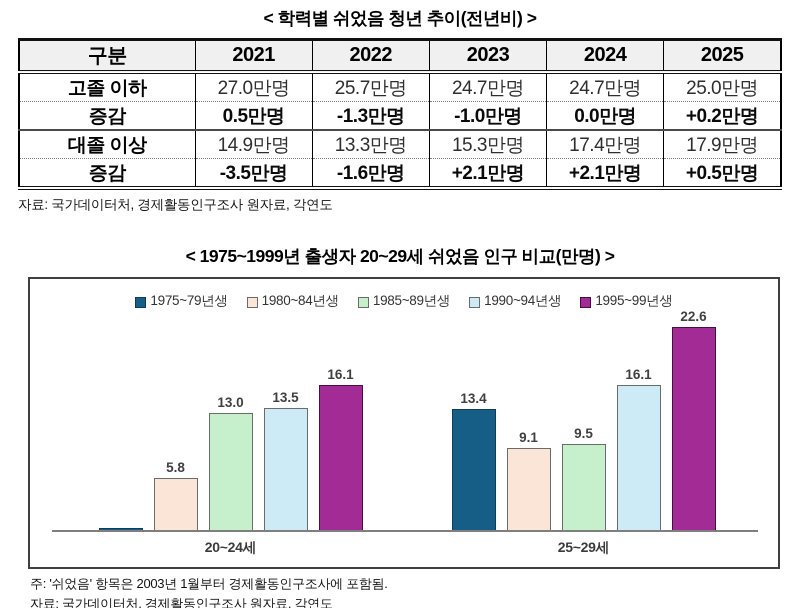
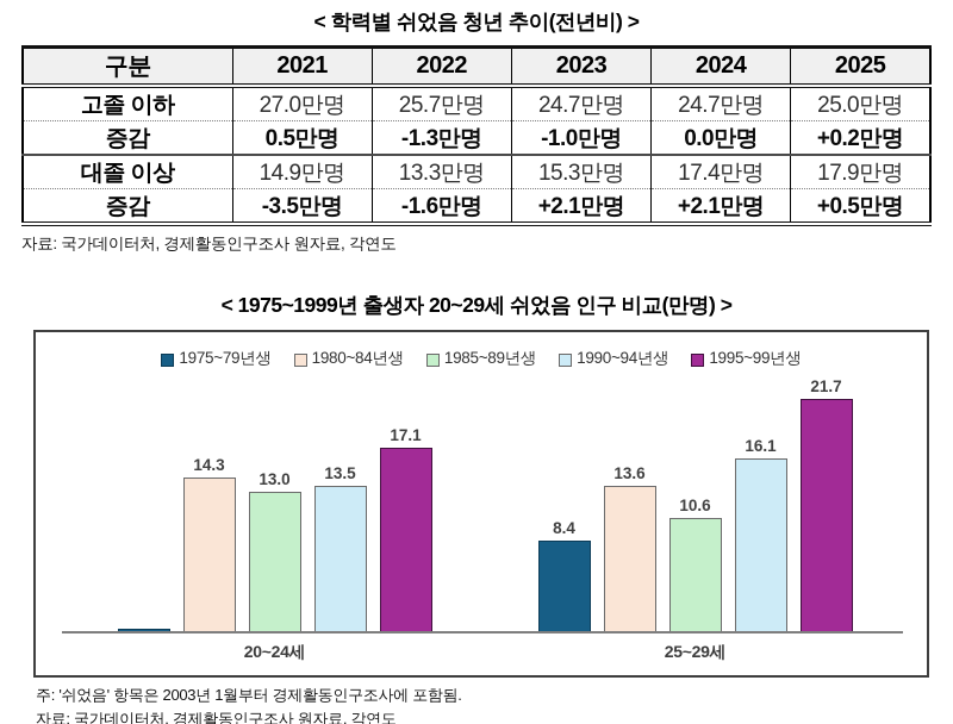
1980~84년생/20~24세: 5.8 -> 14.3
1995~99년생/20~24세: 16.1 -> 17.1
1975~79년생/25~29세: 13.4 -> 8.4
1980~84년생/25~29세: 9.1 -> 13.6
1985~89년생/25~29세: 9.5 -> 10.6
1995~99년생/25~29세: 22.6 -> 21.7
